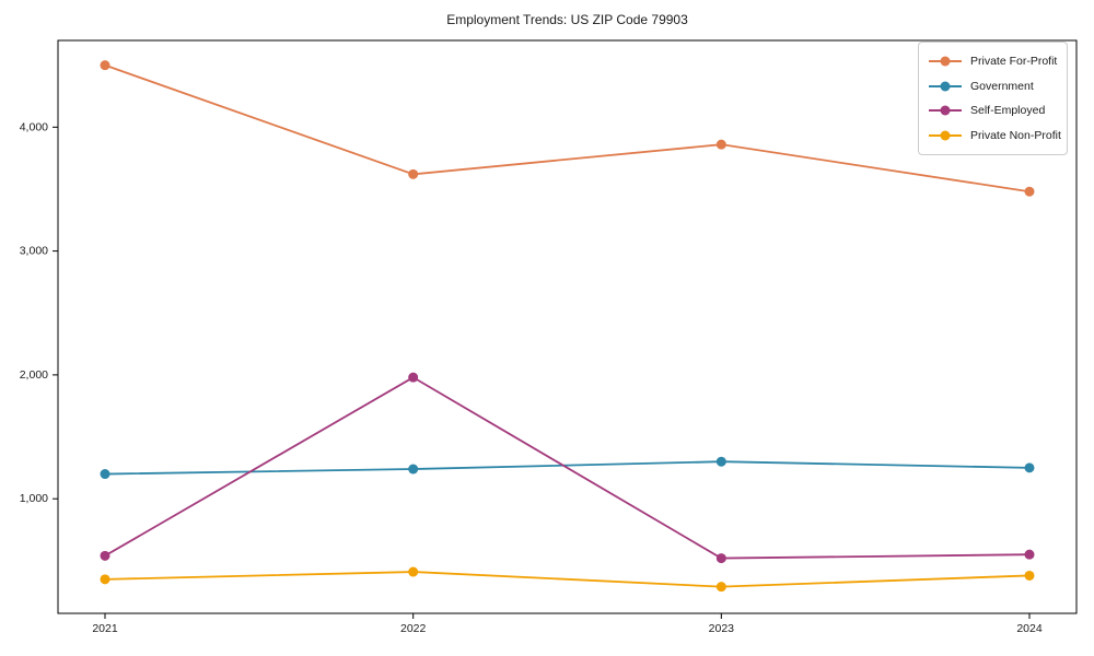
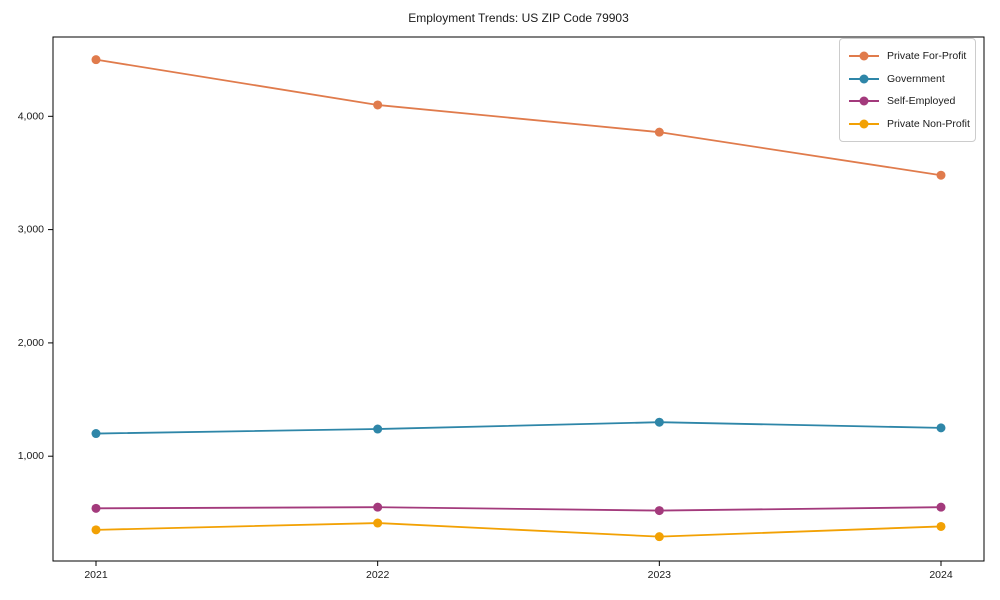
Private For-Profit/2022: 3620 -> 4100
Self-Employed/2022: 1980 -> 550
